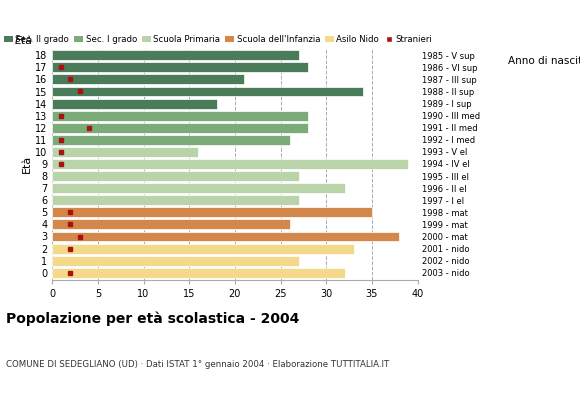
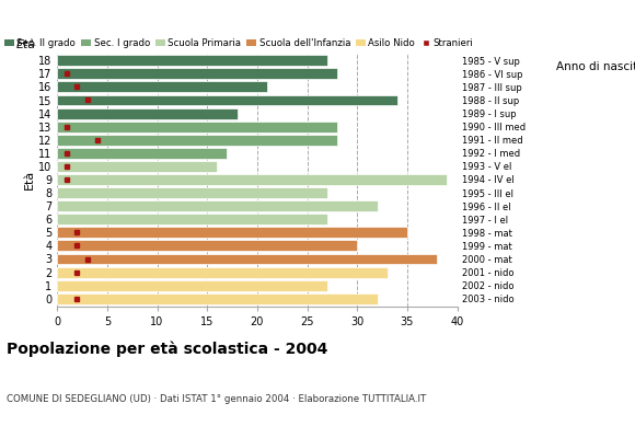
11: 26 -> 17
4: 26 -> 30
